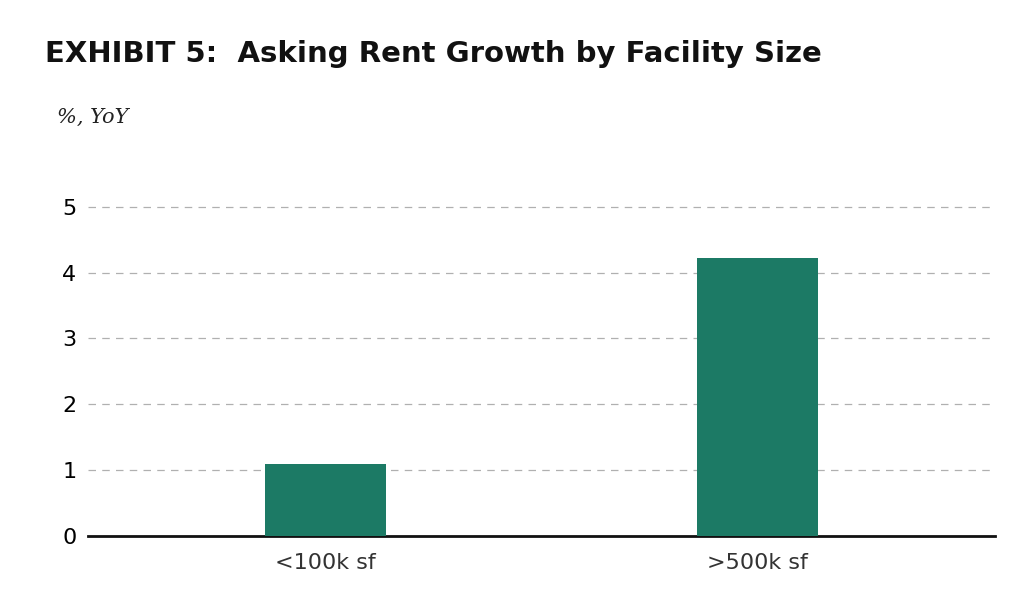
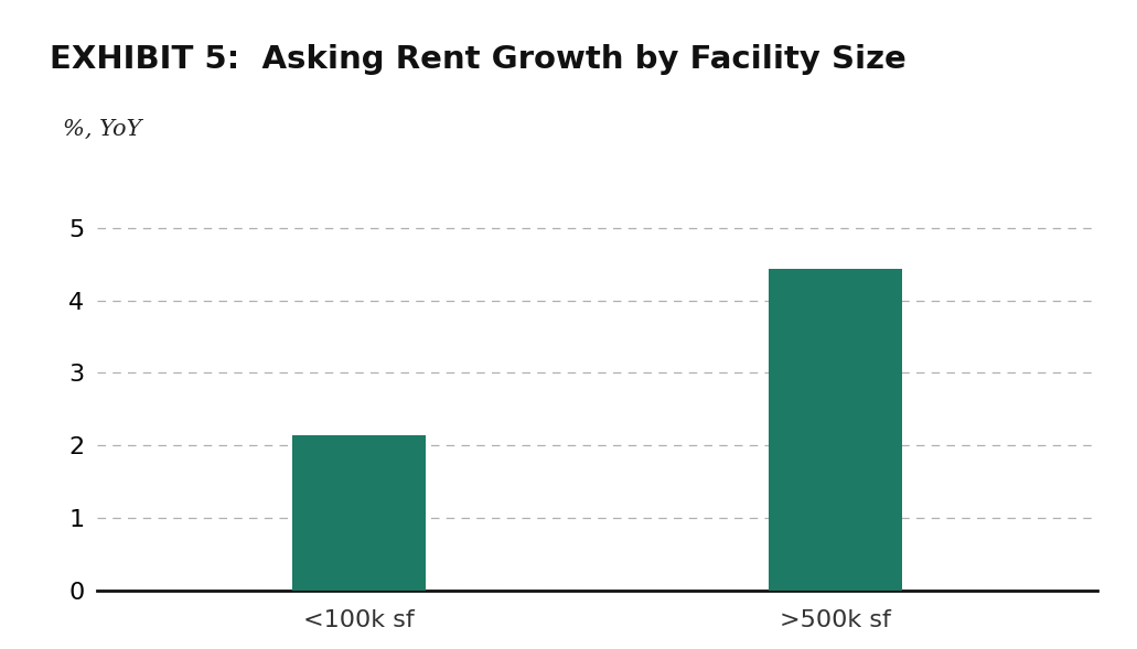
<100k sf: 1.10 -> 2.14
>500k sf: 4.22 -> 4.44
